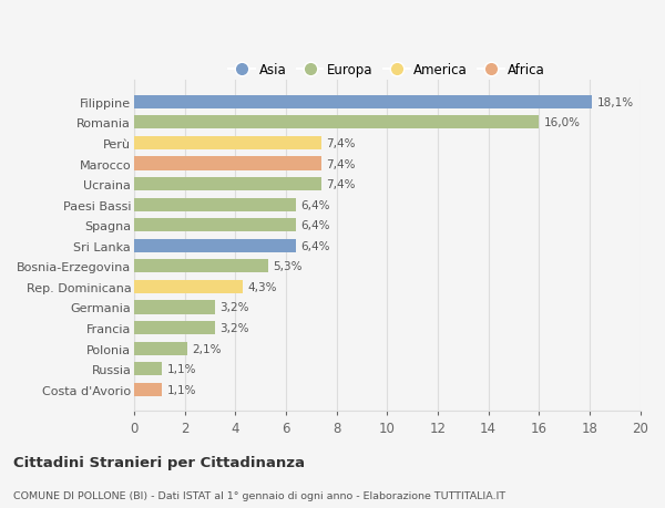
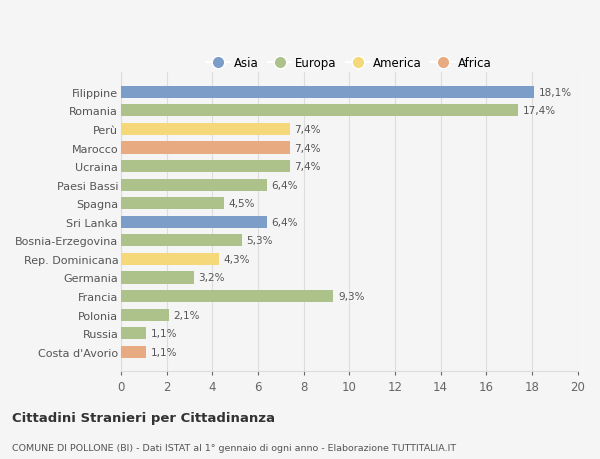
Romania: 16,0% -> 17,4%
Spagna: 6,4% -> 4,5%
Francia: 3,2% -> 9,3%
